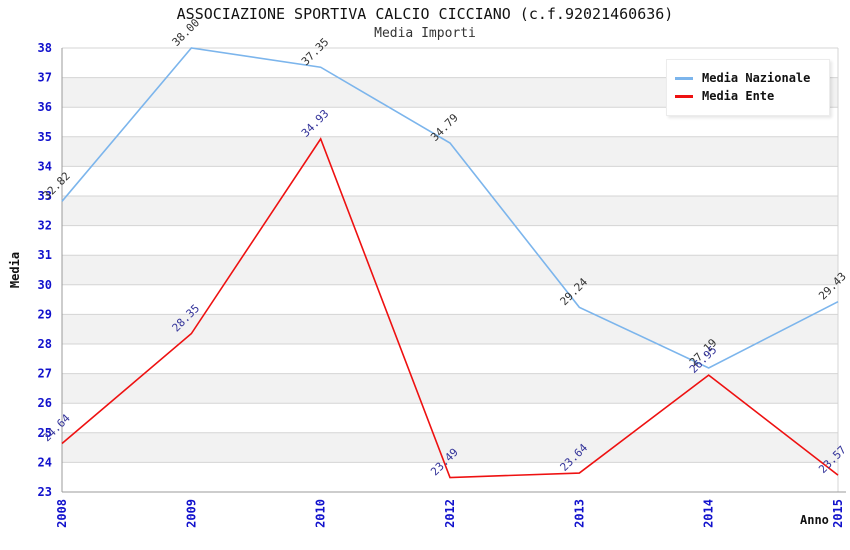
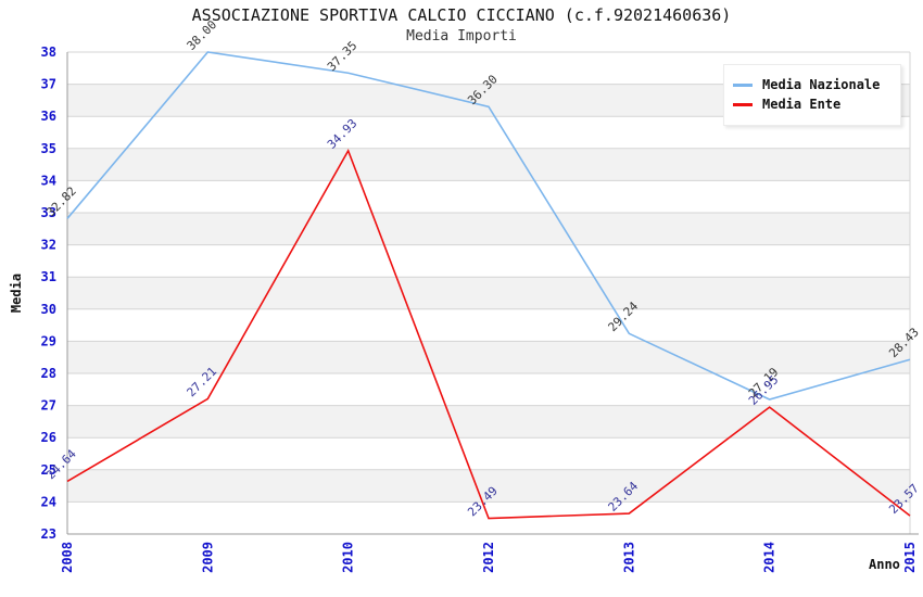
Media Ente/2009: 28.35 -> 27.21
Media Nazionale/2012: 34.79 -> 36.30
Media Nazionale/2015: 29.43 -> 28.43
